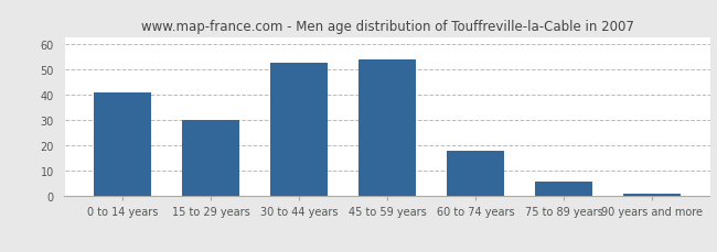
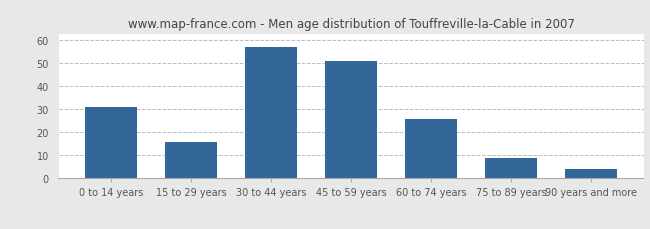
0 to 14 years: 41 -> 31
15 to 29 years: 30 -> 16
30 to 44 years: 53 -> 57
45 to 59 years: 54 -> 51
60 to 74 years: 18 -> 26
75 to 89 years: 6 -> 9
90 years and more: 1 -> 4
